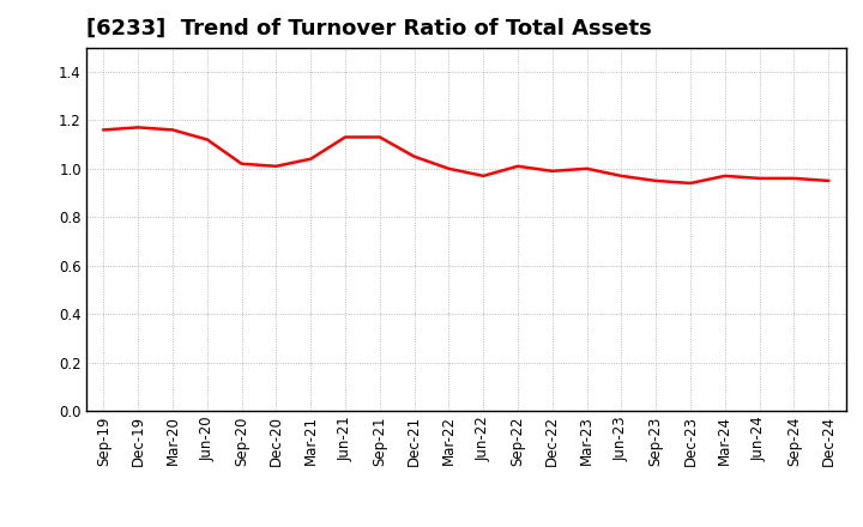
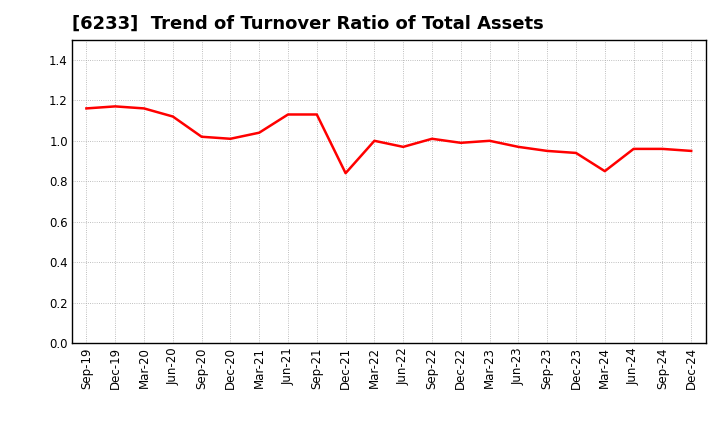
Dec-21: 1.05 -> 0.84
Mar-24: 0.97 -> 0.85
